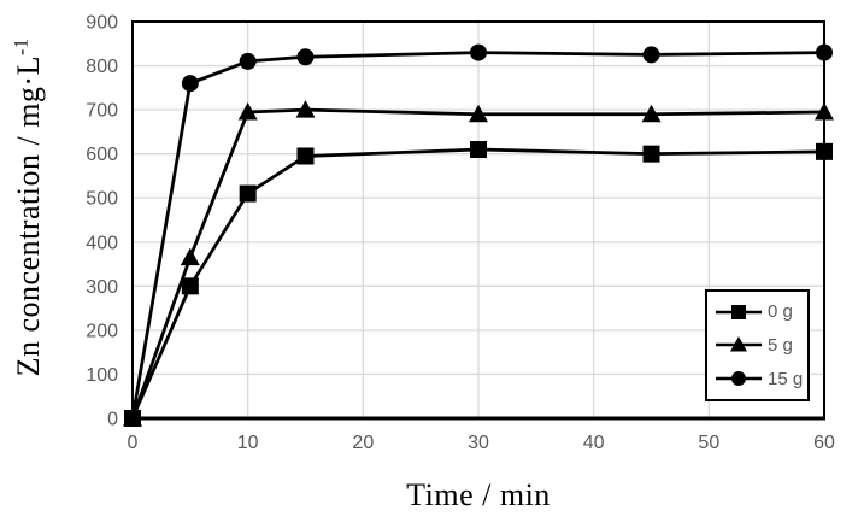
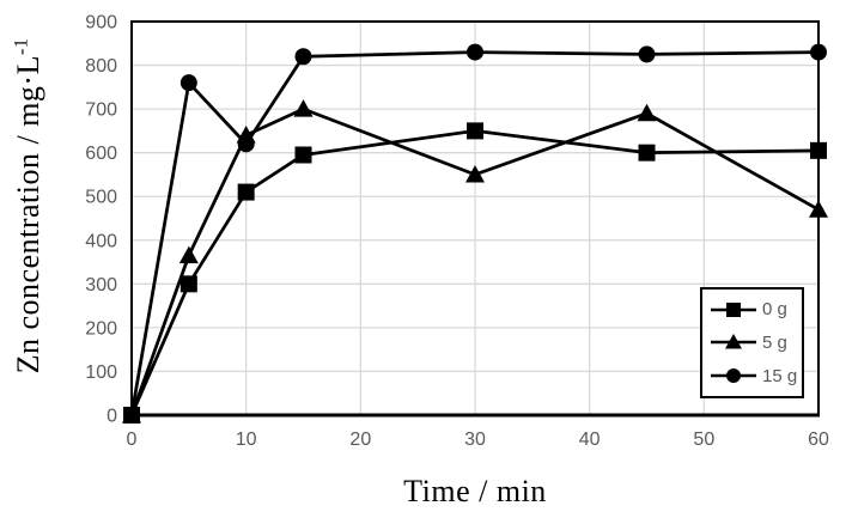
5 g/10: 700 -> 640
15 g/10: 810 -> 620
0 g/30: 610 -> 650
5 g/30: 690 -> 550
5 g/60: 700 -> 470
